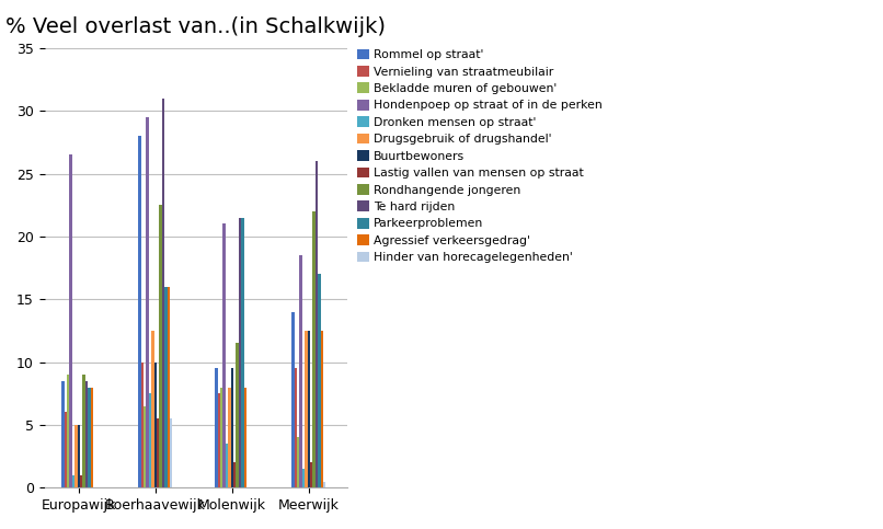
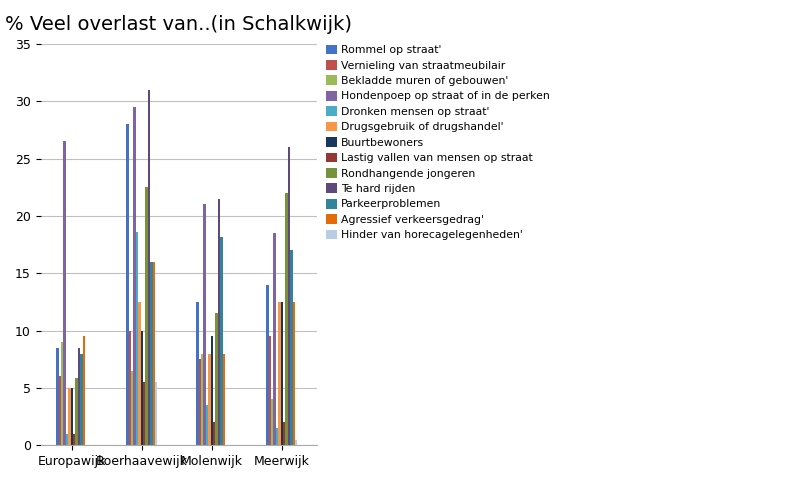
Rondhangende jongeren/Europawijk: 9.0 -> 5.9
Agressief verkeersgedrag'/Europawijk: 8.0 -> 9.5
Dronken mensen op straat'/Boerhaavewijk: 7.5 -> 18.6
Rommel op straat'/Molenwijk: 9.5 -> 12.5
Parkeerproblemen/Molenwijk: 21.5 -> 18.2
